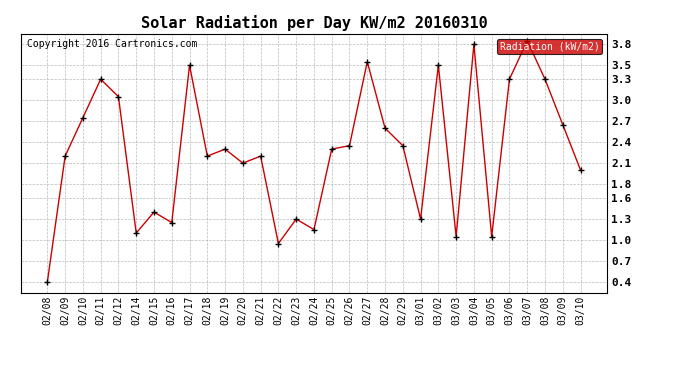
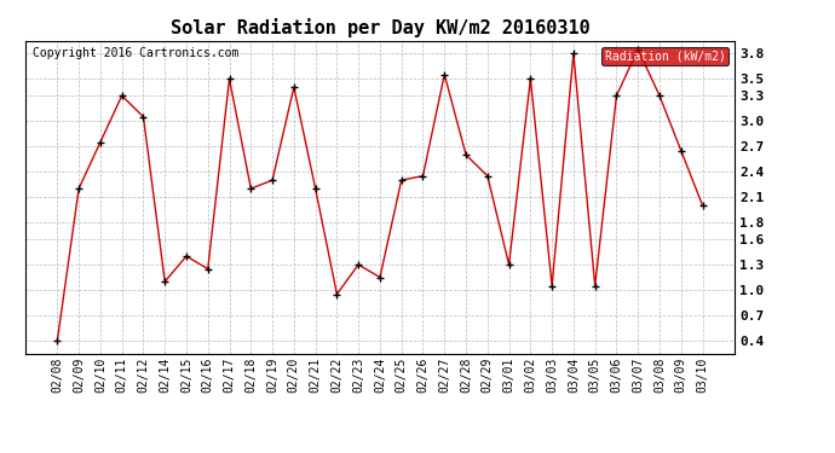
02/20: 2.10 -> 3.40
